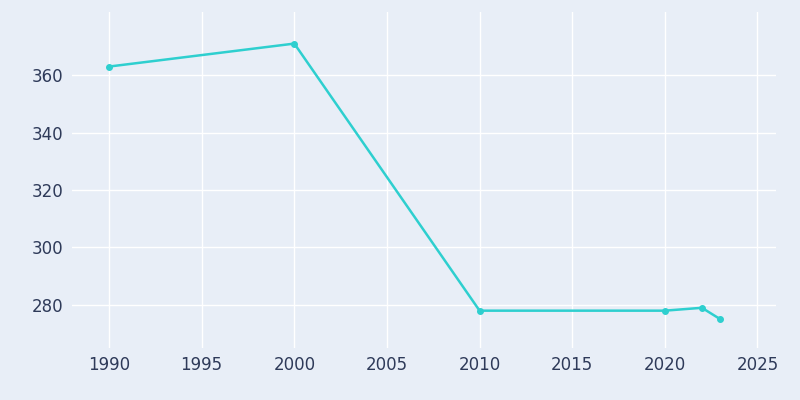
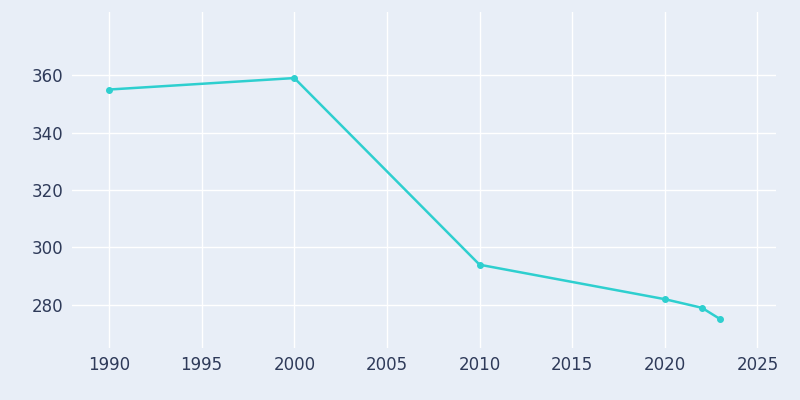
1990: 363 -> 355
2000: 371 -> 359
2010: 278 -> 294
2020: 278 -> 282
